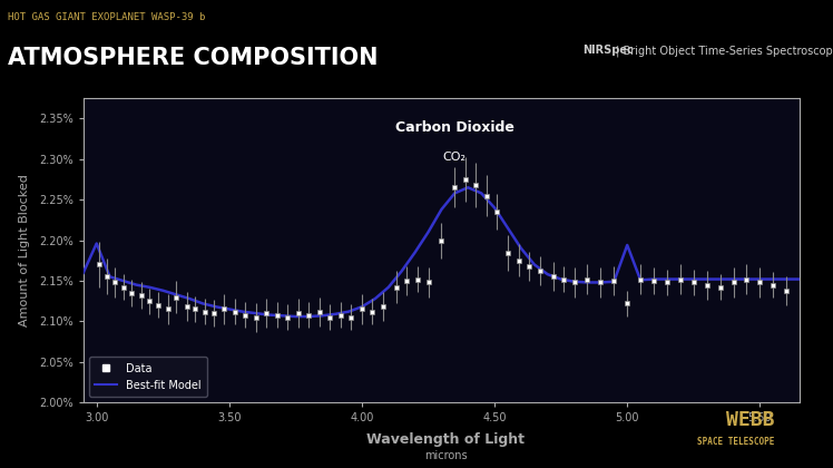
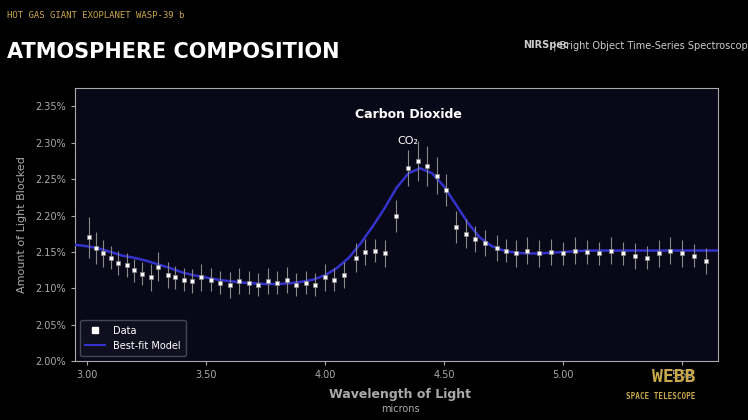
Best-fit Model/3.00: 2.196% -> 2.158%
Best-fit Model/5.00: 2.194% -> 2.150%
Data/5.00: 2.122% -> 2.148%
